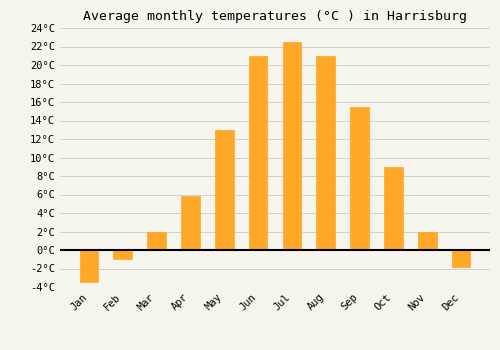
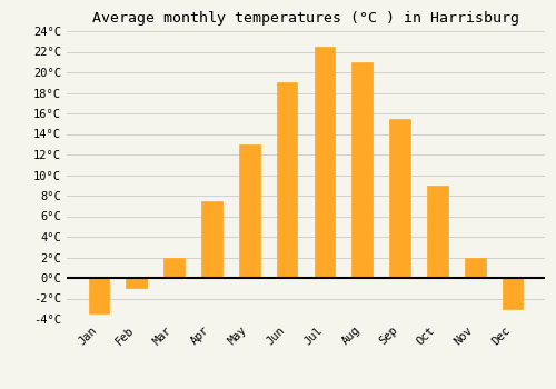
Apr: 5.8°C -> 7.5°C
Jun: 21.0°C -> 19.0°C
Dec: -1.8°C -> -3.0°C
